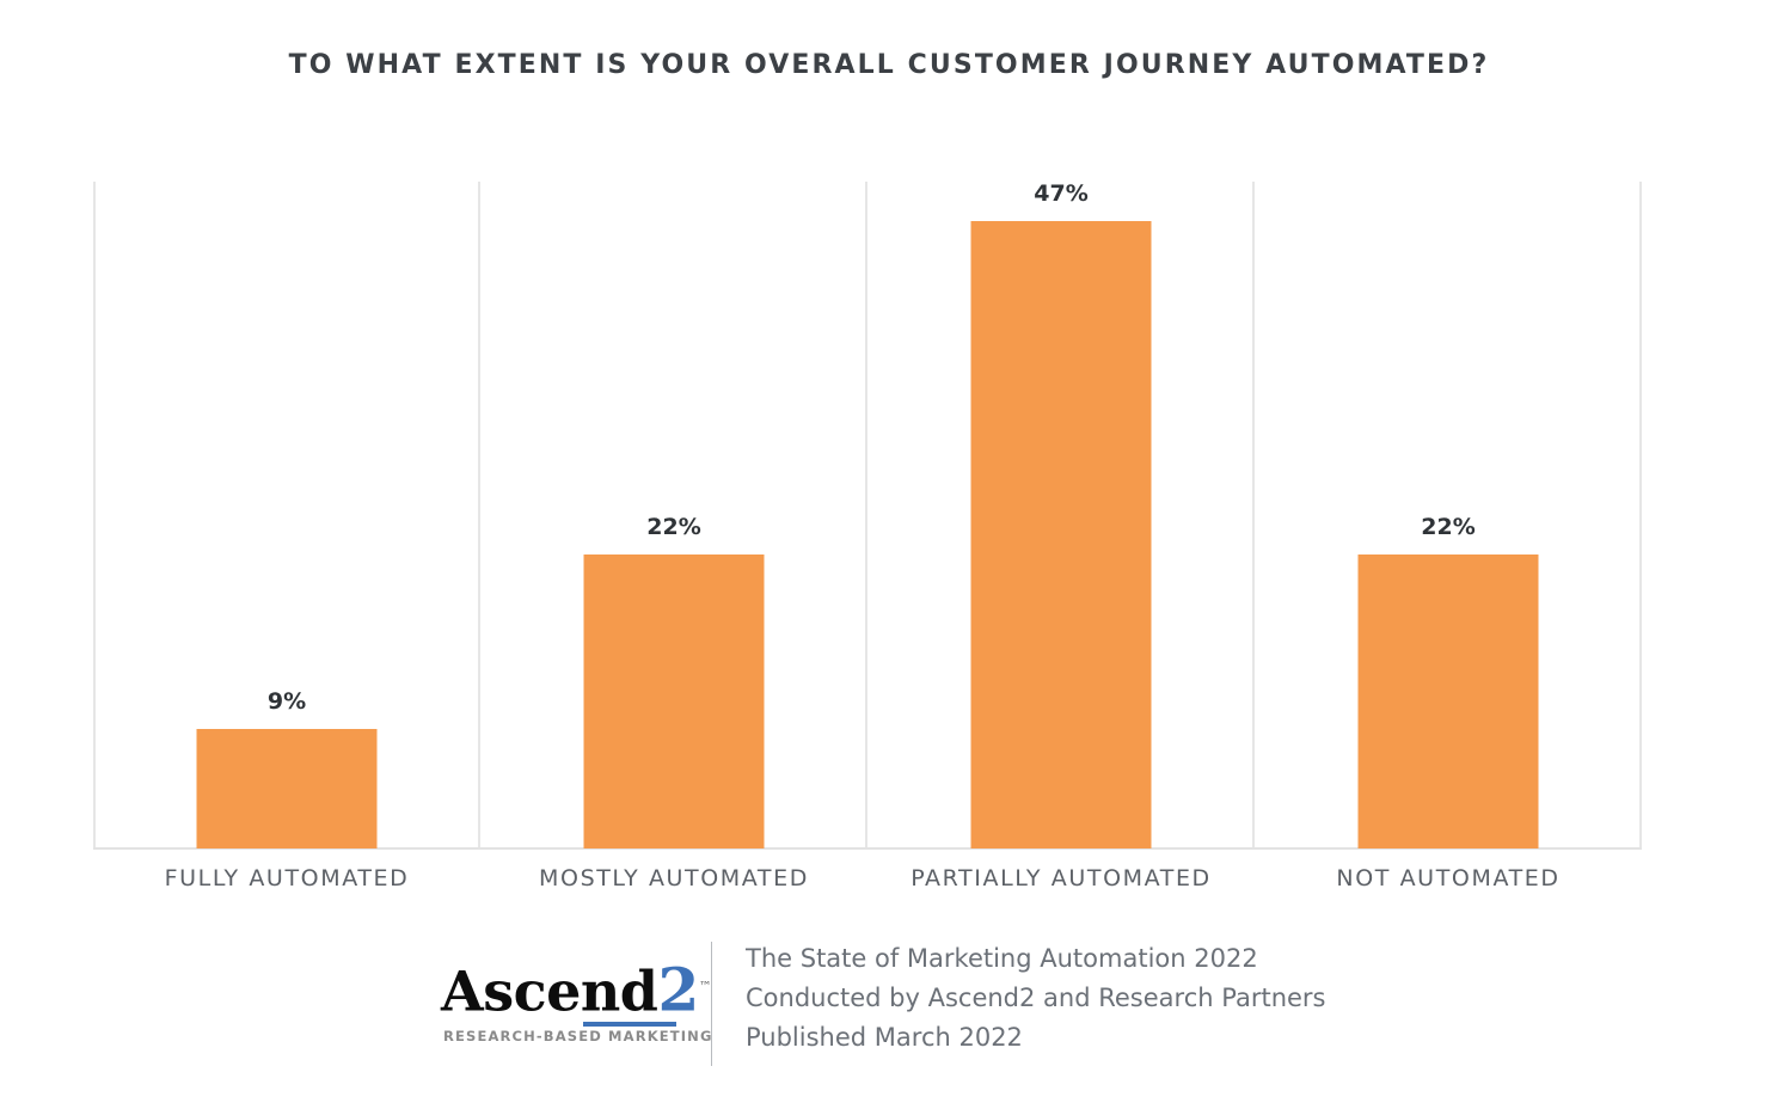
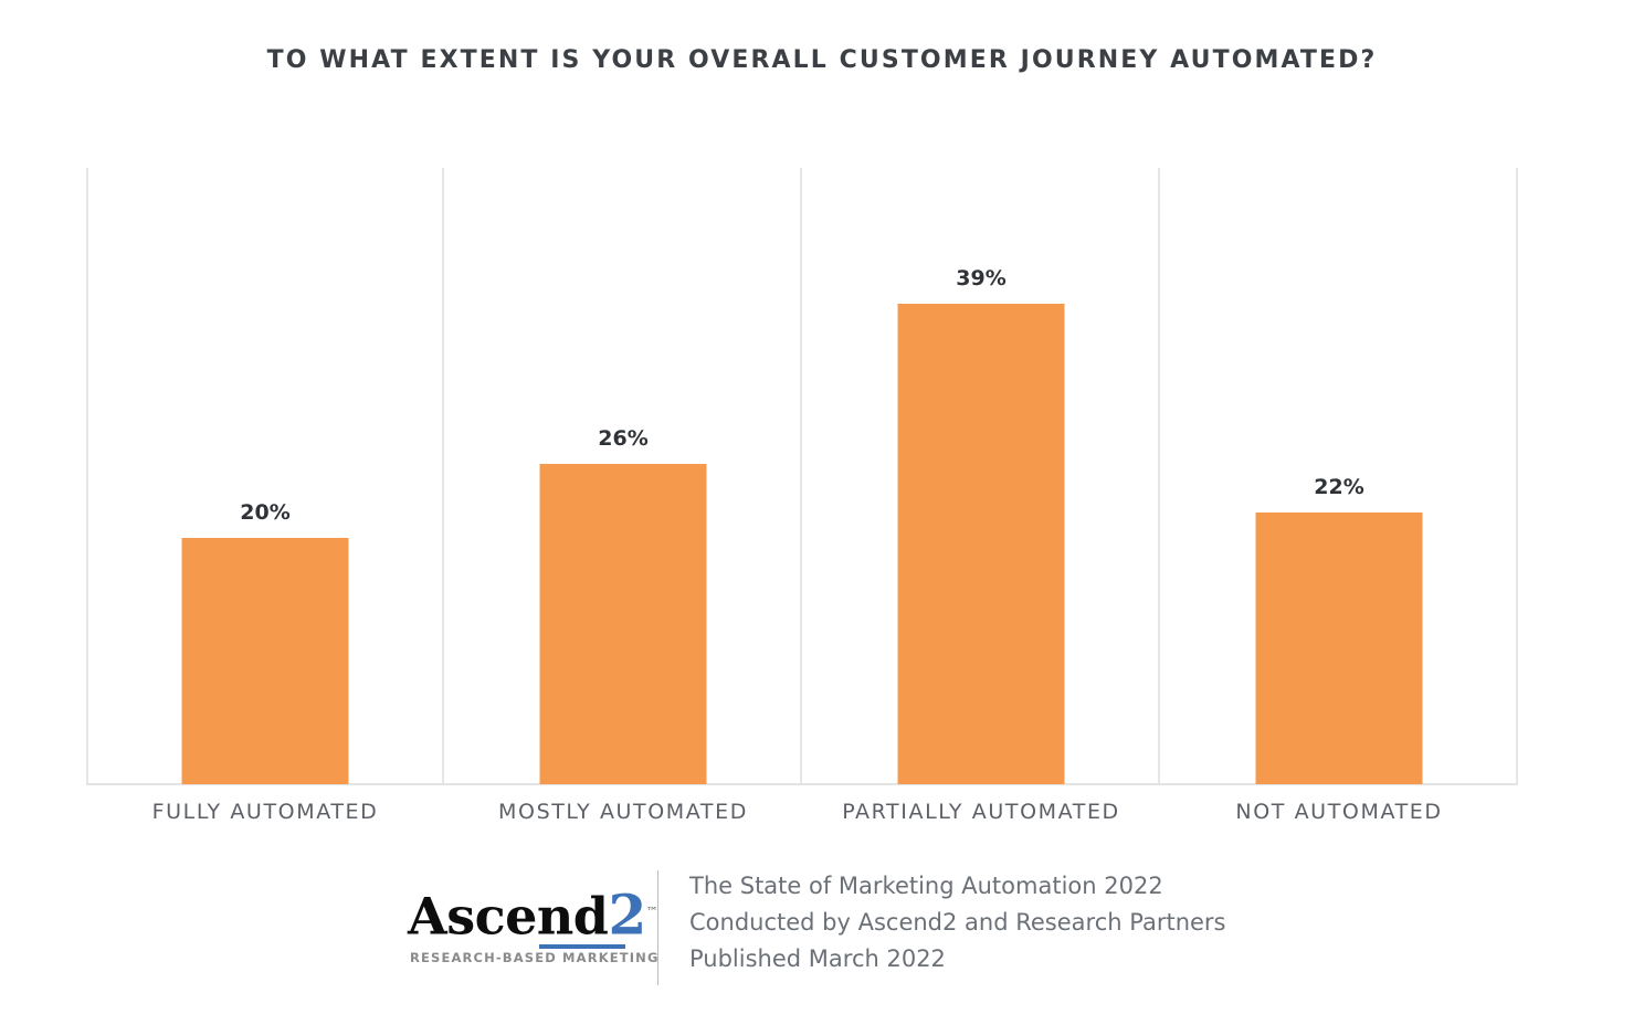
FULLY AUTOMATED: 9% -> 20%
MOSTLY AUTOMATED: 22% -> 26%
PARTIALLY AUTOMATED: 47% -> 39%
